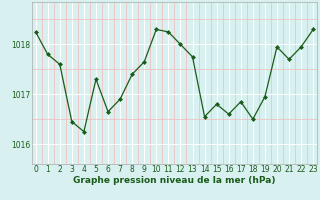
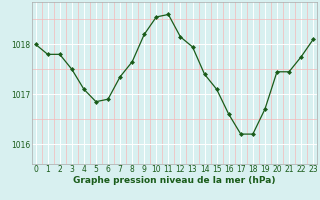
0: 1018.25 -> 1018.00
2: 1017.60 -> 1017.80
3: 1016.45 -> 1017.50
4: 1016.25 -> 1017.10
5: 1017.30 -> 1016.85
6: 1016.65 -> 1016.90
7: 1016.90 -> 1017.35
8: 1017.40 -> 1017.65
9: 1017.65 -> 1018.20
10: 1018.30 -> 1018.55
11: 1018.25 -> 1018.60
12: 1018.00 -> 1018.15
13: 1017.75 -> 1017.95
14: 1016.55 -> 1017.40
15: 1016.80 -> 1017.10
17: 1016.85 -> 1016.20
18: 1016.50 -> 1016.20
19: 1016.95 -> 1016.70
20: 1017.95 -> 1017.45
21: 1017.70 -> 1017.45
22: 1017.95 -> 1017.75
23: 1018.30 -> 1018.10
